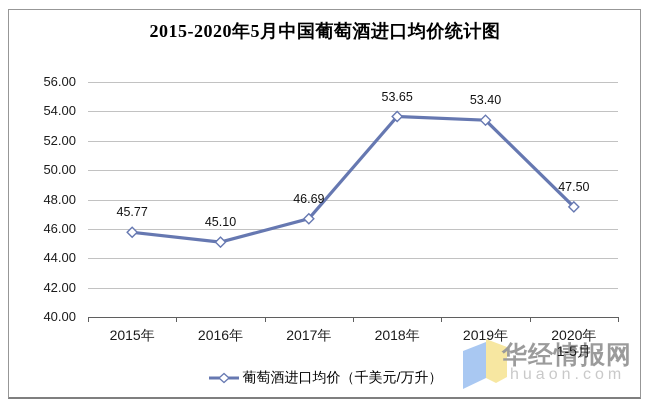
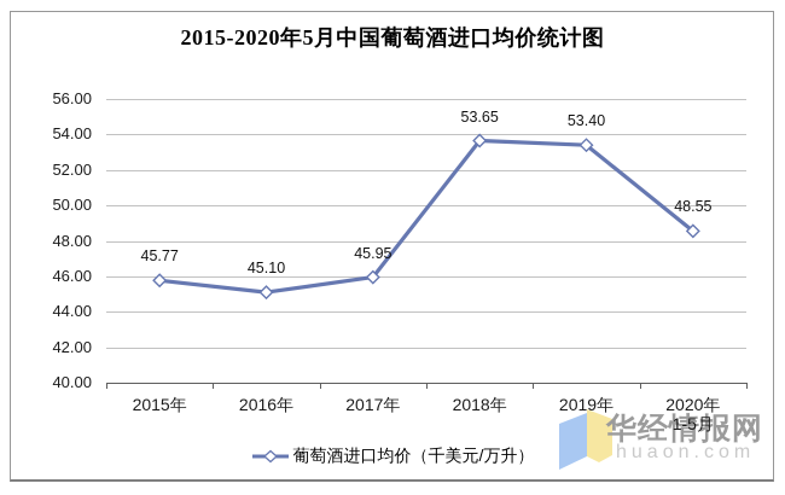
2017年: 46.69 -> 45.95
2020年 1-5月: 47.50 -> 48.55
